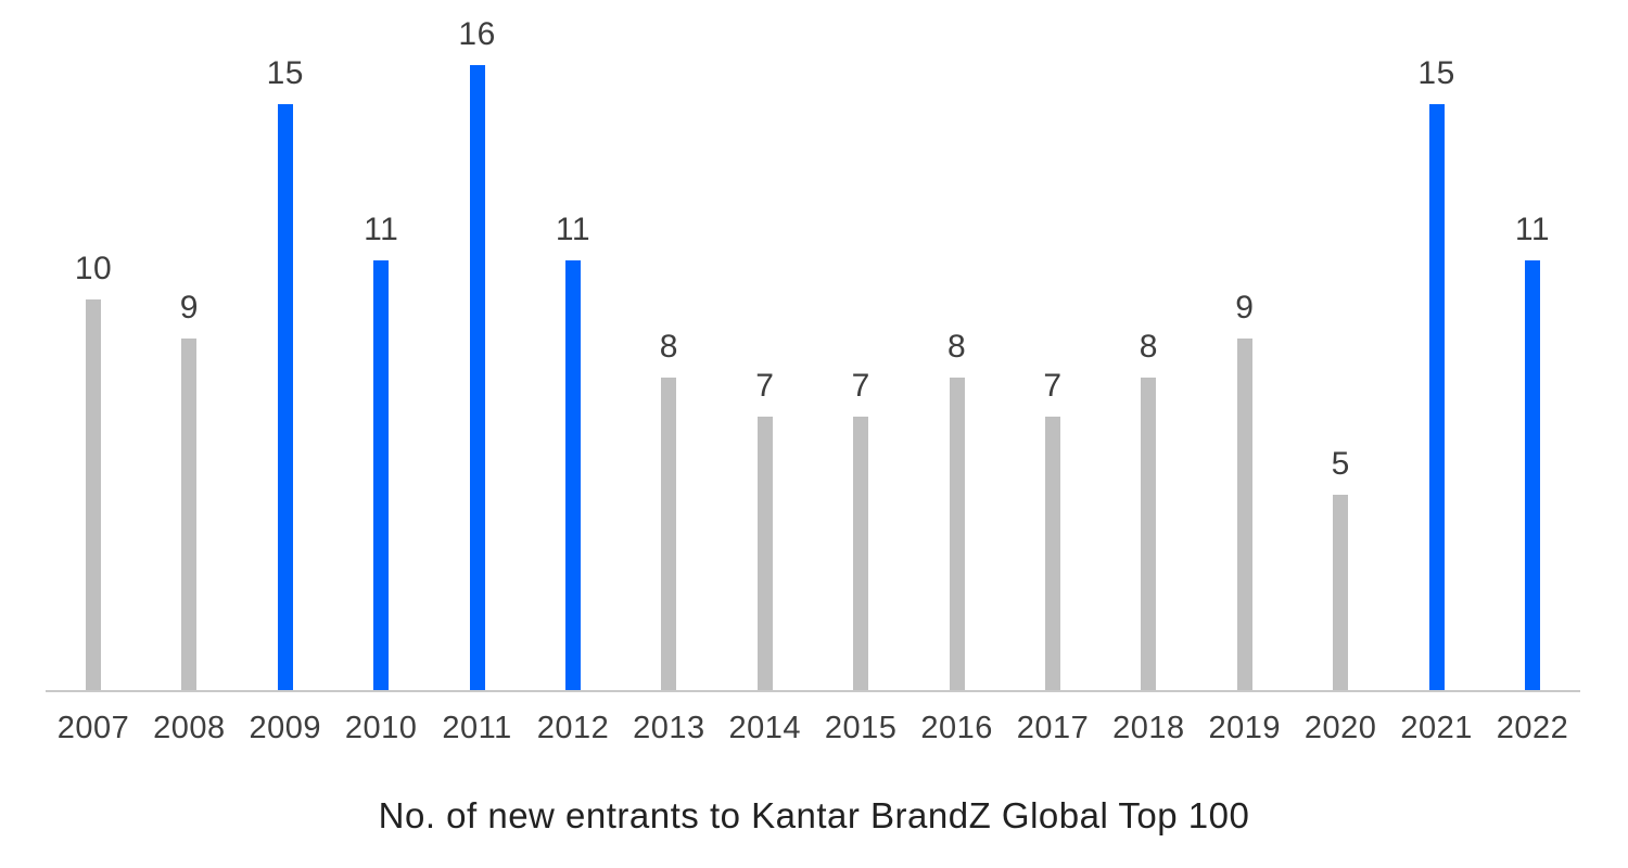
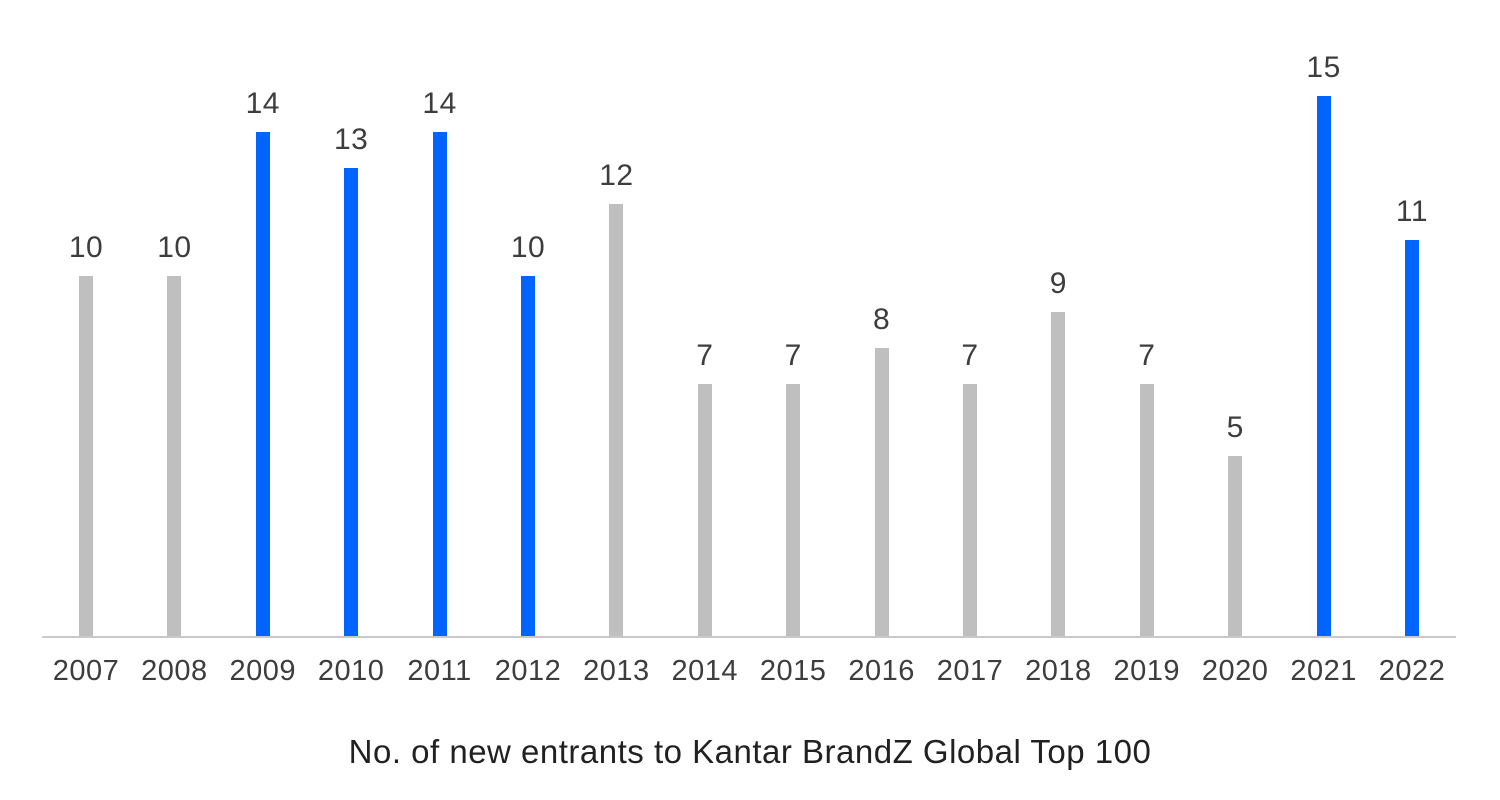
2008: 9 -> 10
2009: 15 -> 14
2010: 11 -> 13
2011: 16 -> 14
2012: 11 -> 10
2013: 8 -> 12
2018: 8 -> 9
2019: 9 -> 7
